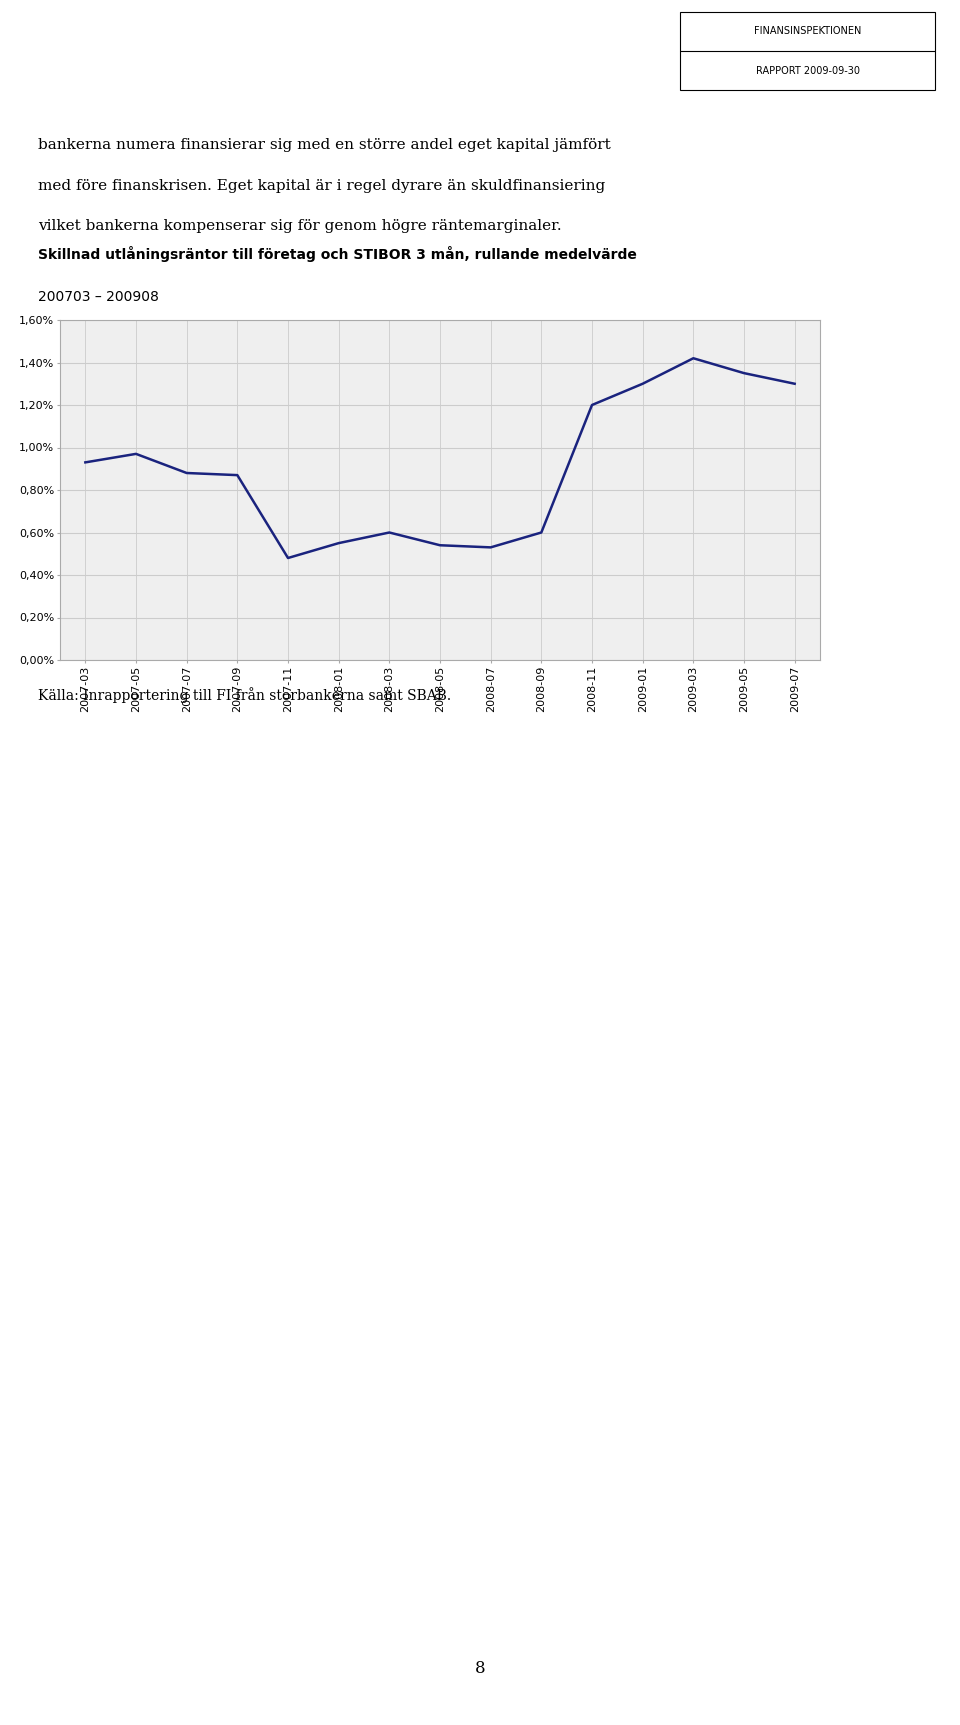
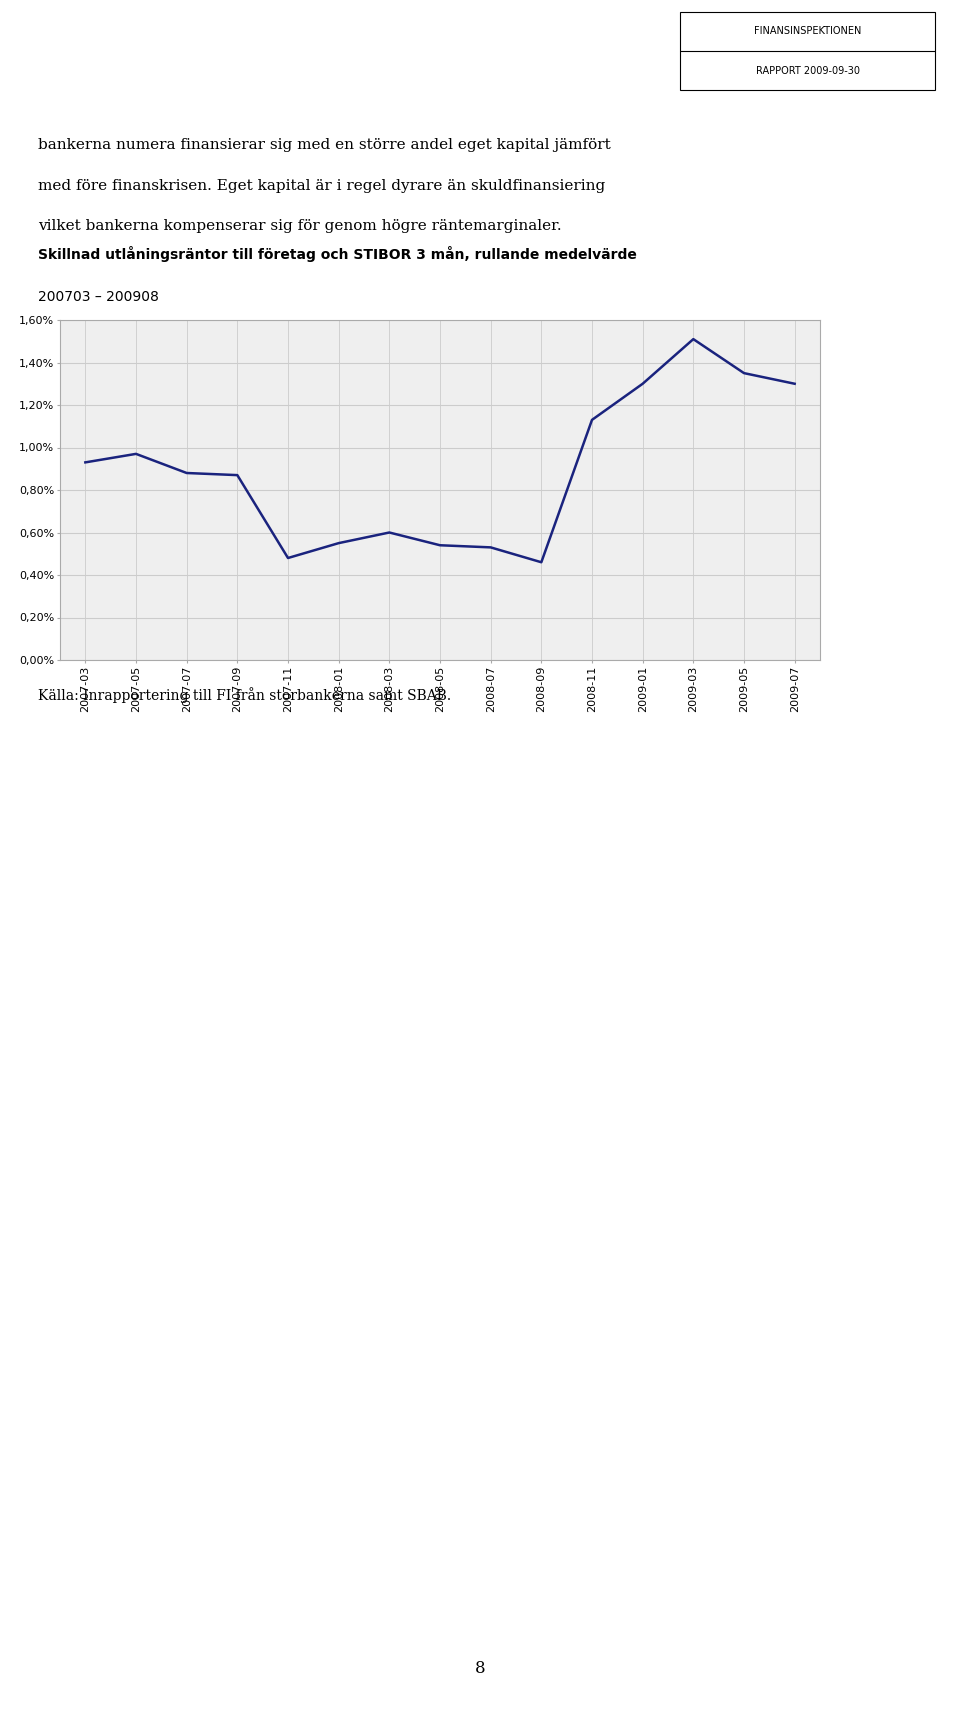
2008-09: 0,60% -> 0,46%
2008-11: 1,20% -> 1,13%
2009-03: 1,42% -> 1,51%
